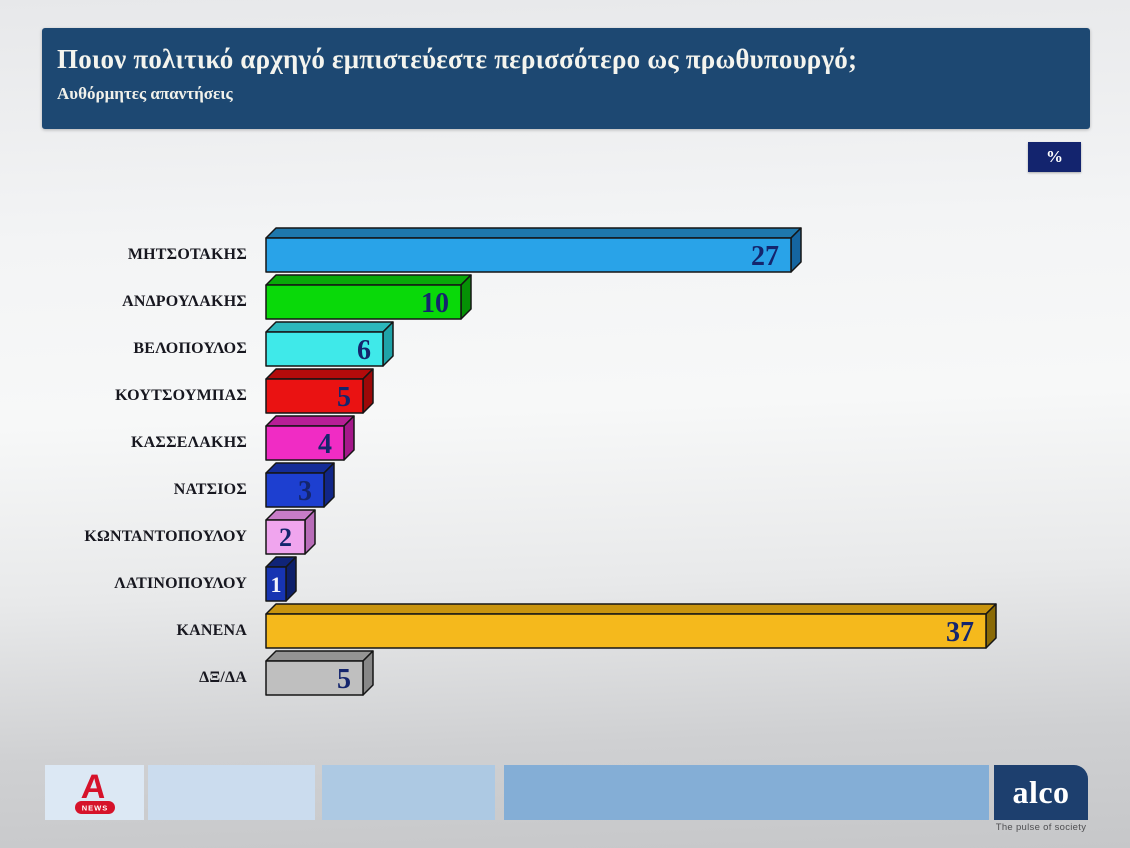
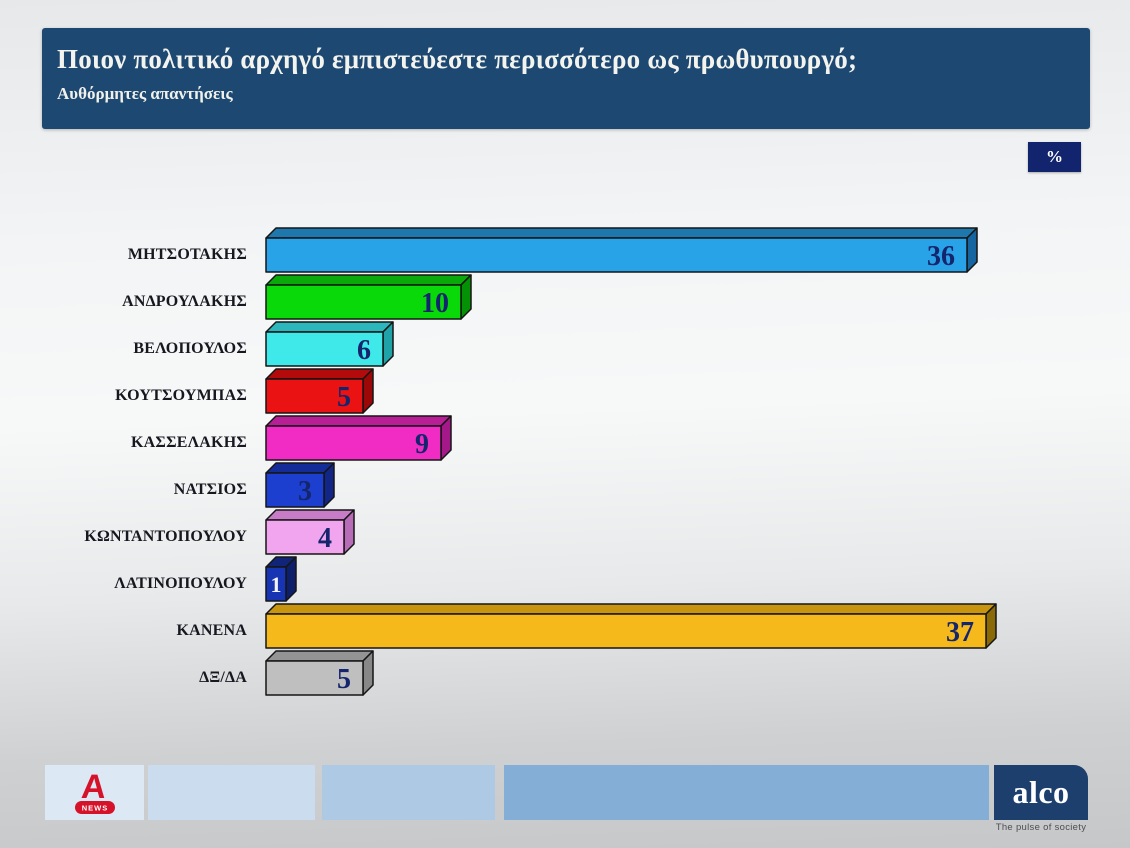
ΜΗΤΣΟΤΑΚΗΣ: 27 -> 36
ΚΑΣΣΕΛΑΚΗΣ: 4 -> 9
ΚΩΝΤΑΝΤΟΠΟΥΛΟΥ: 2 -> 4
